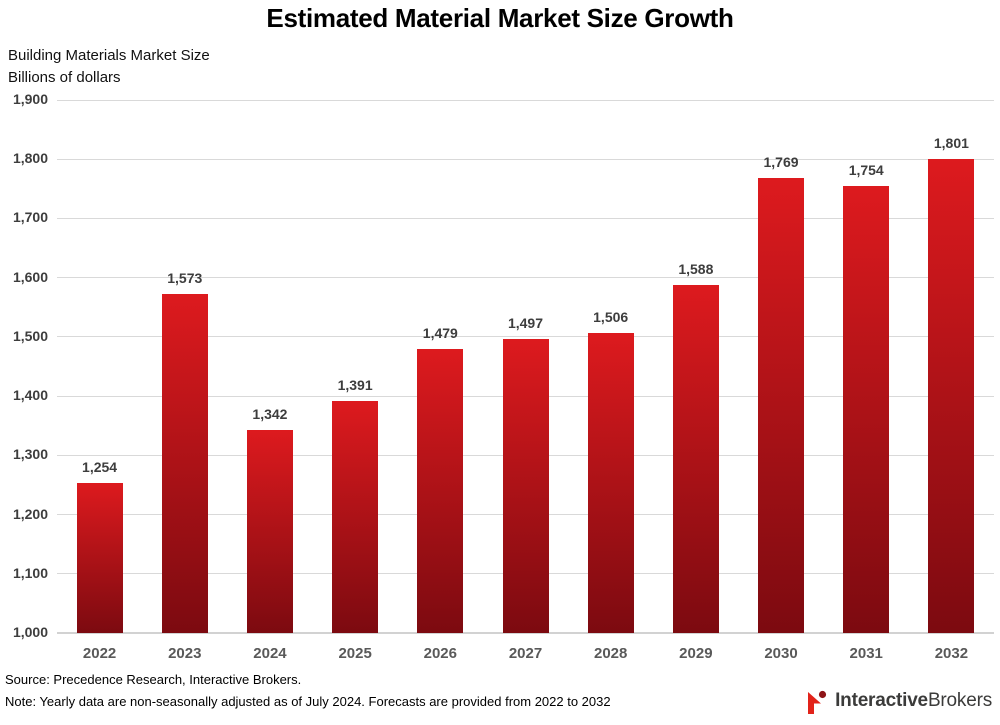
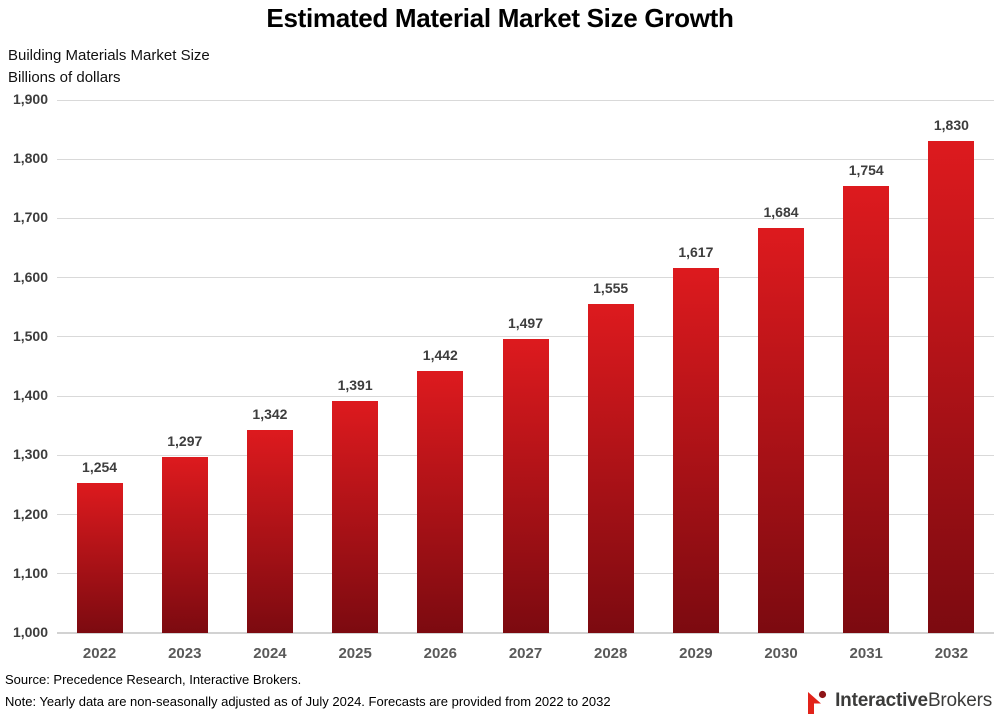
2023: 1,573 -> 1,297
2026: 1,479 -> 1,442
2028: 1,506 -> 1,555
2029: 1,588 -> 1,617
2030: 1,769 -> 1,684
2032: 1,801 -> 1,830
